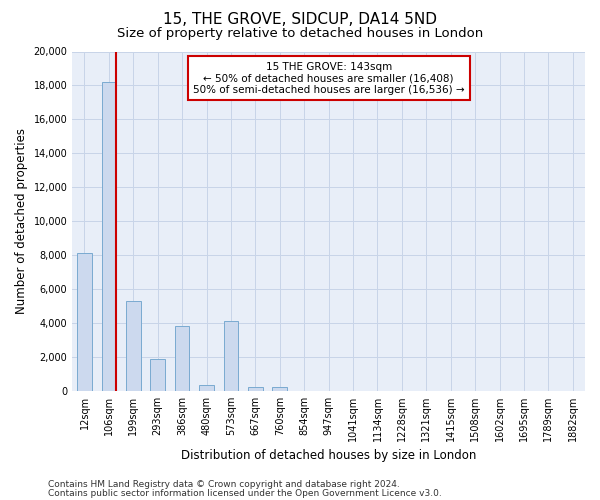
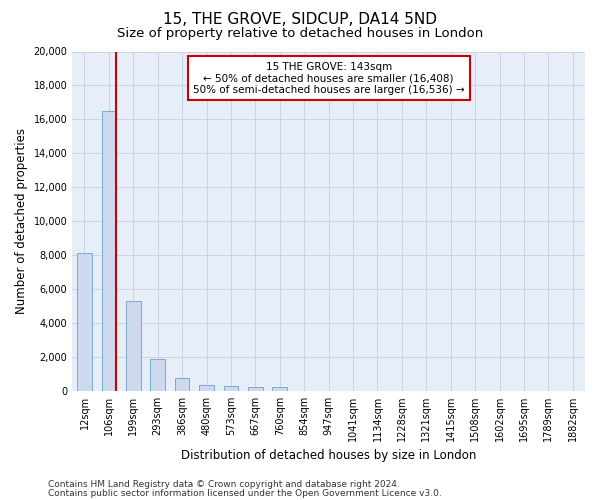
106sqm: 18,200 -> 16,500
386sqm: 3,800 -> 800
573sqm: 4,100 -> 300
